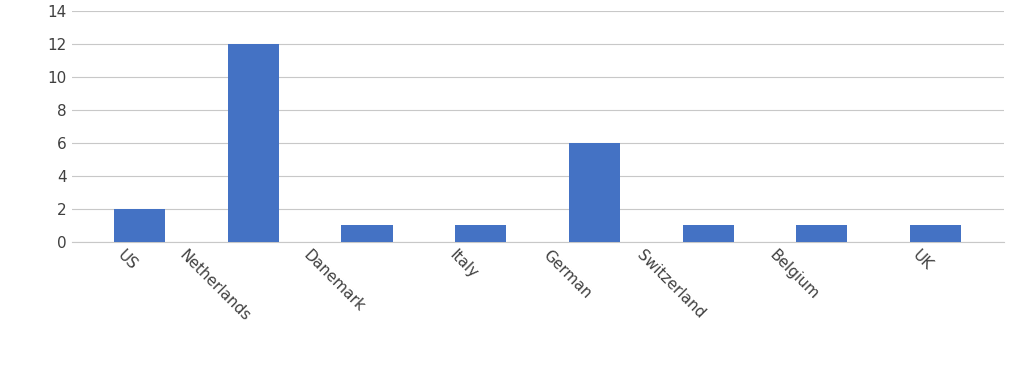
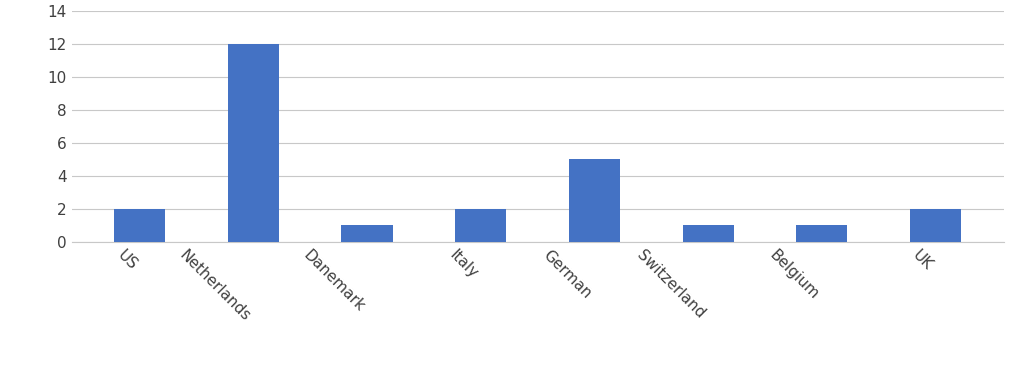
Italy: 1 -> 2
German: 6 -> 5
UK: 1 -> 2
